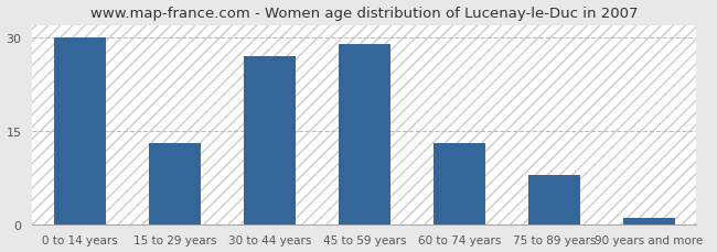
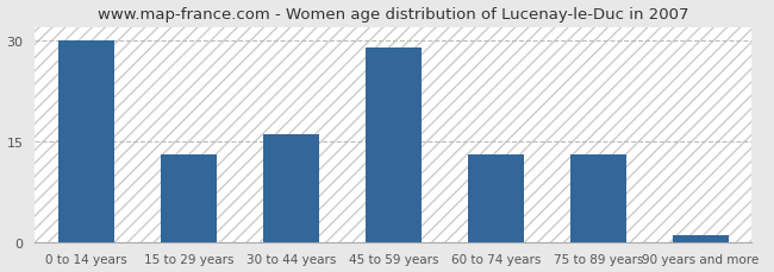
30 to 44 years: 27 -> 16
75 to 89 years: 8 -> 13
